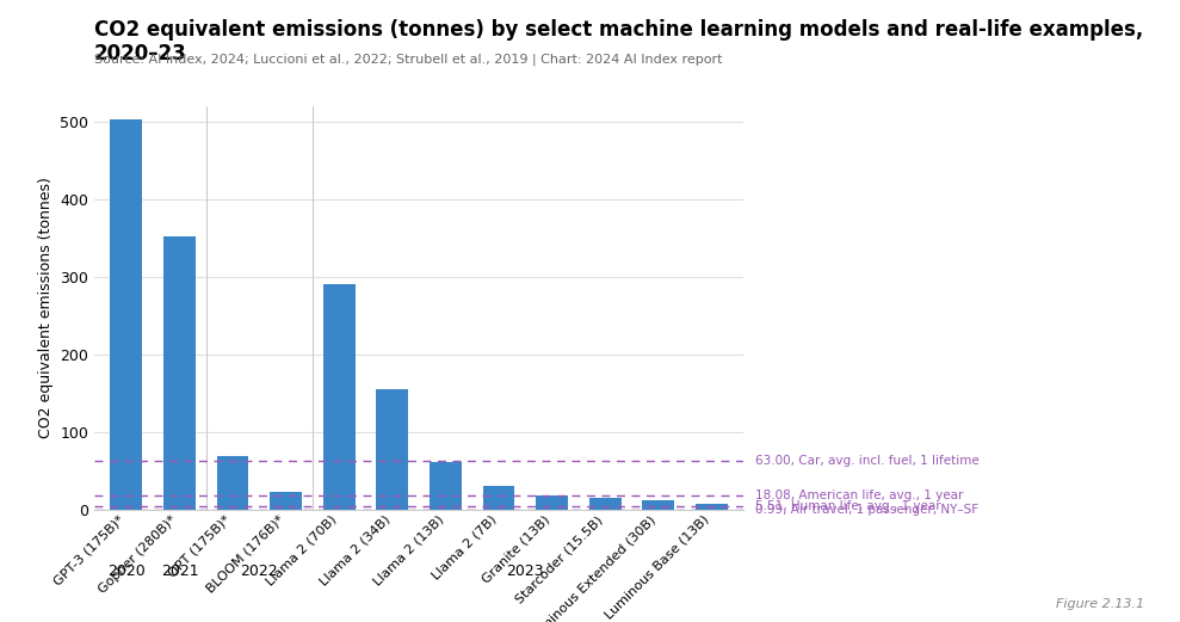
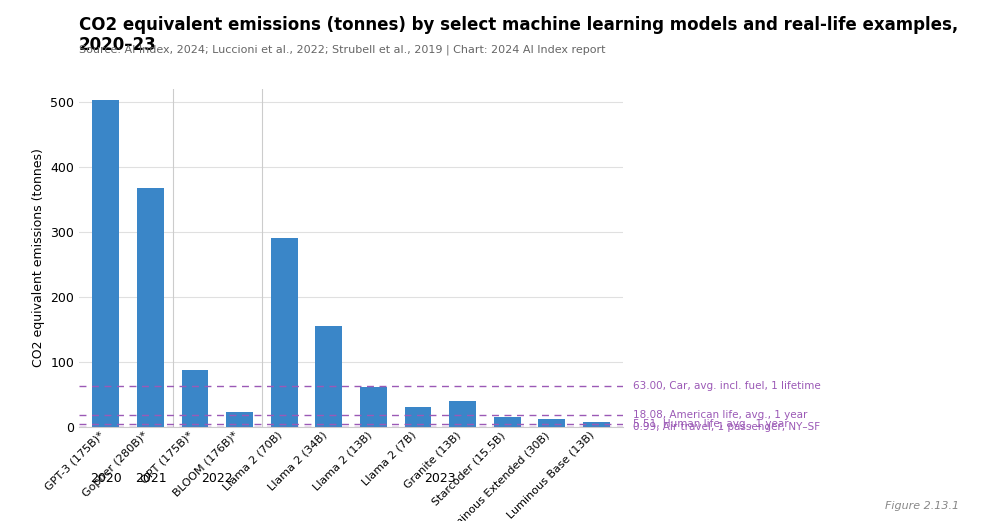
Gopher (280B)*: 352 -> 368
OPT (175B)*: 70 -> 88
Granite (13B): 18 -> 40
